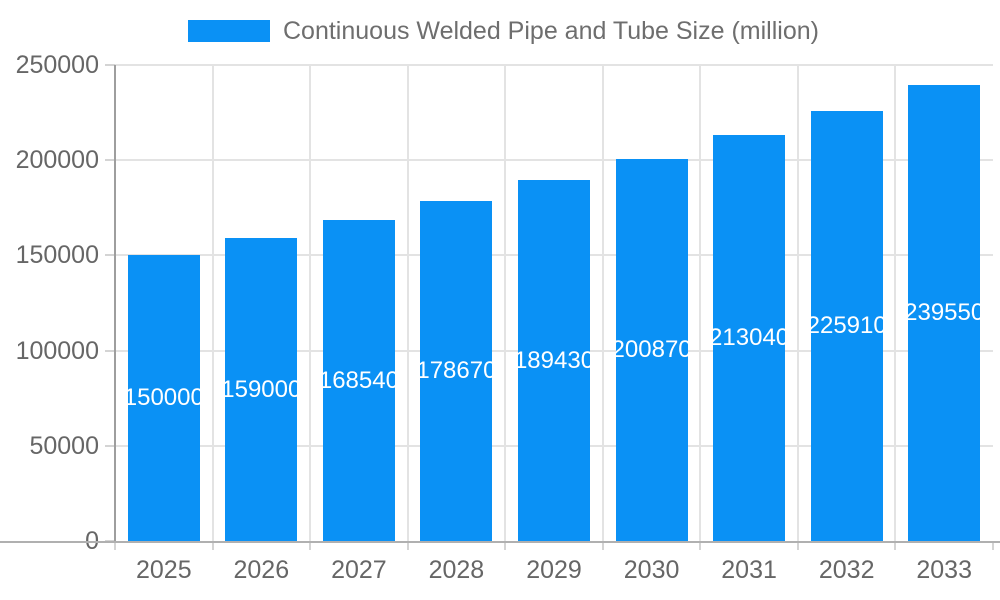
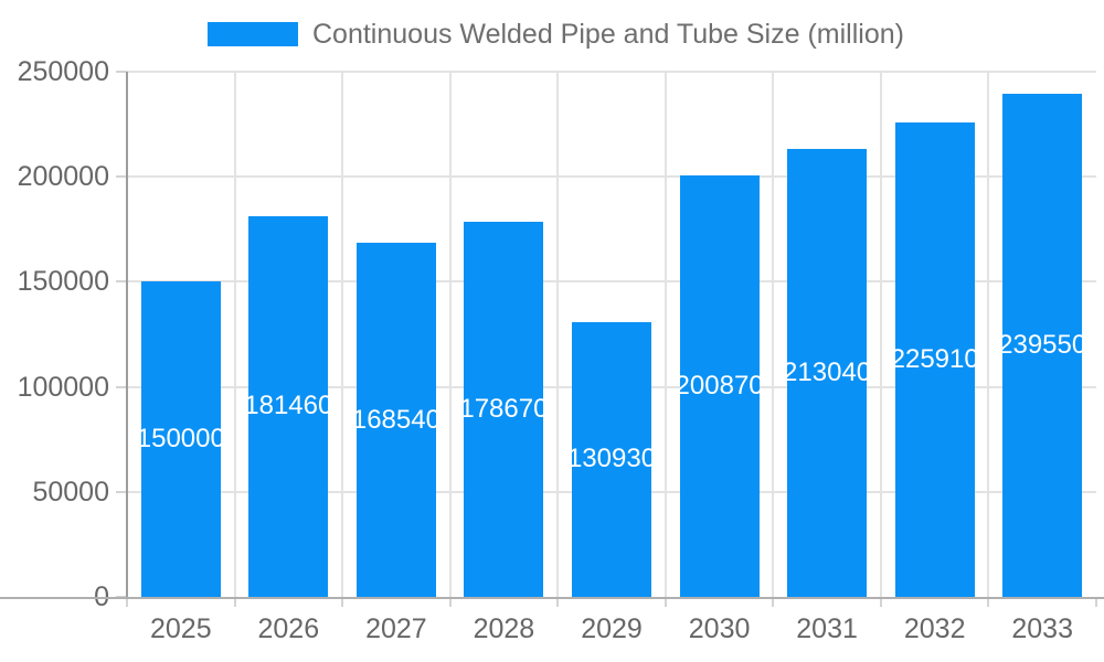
2026: 159000 -> 181460
2029: 189430 -> 130930
